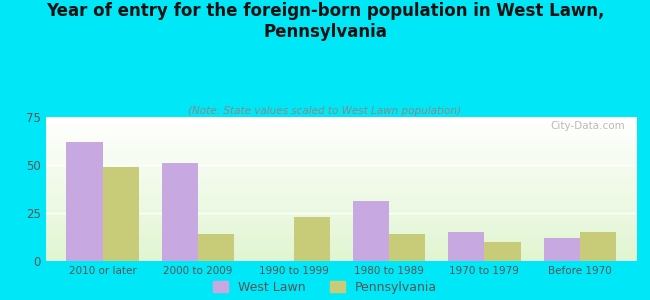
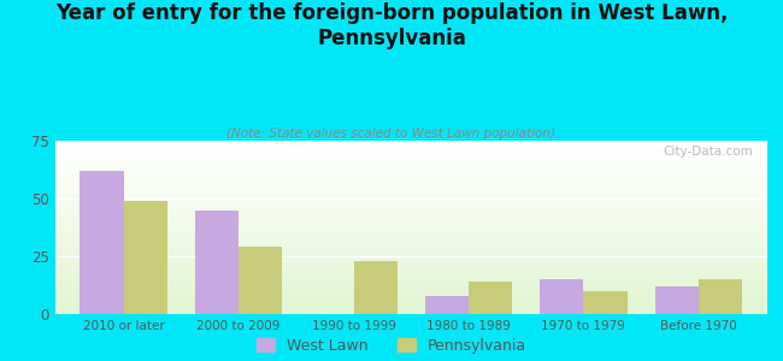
West Lawn/2000 to 2009: 51 -> 45
Pennsylvania/2000 to 2009: 14 -> 29
West Lawn/1980 to 1989: 31 -> 8
